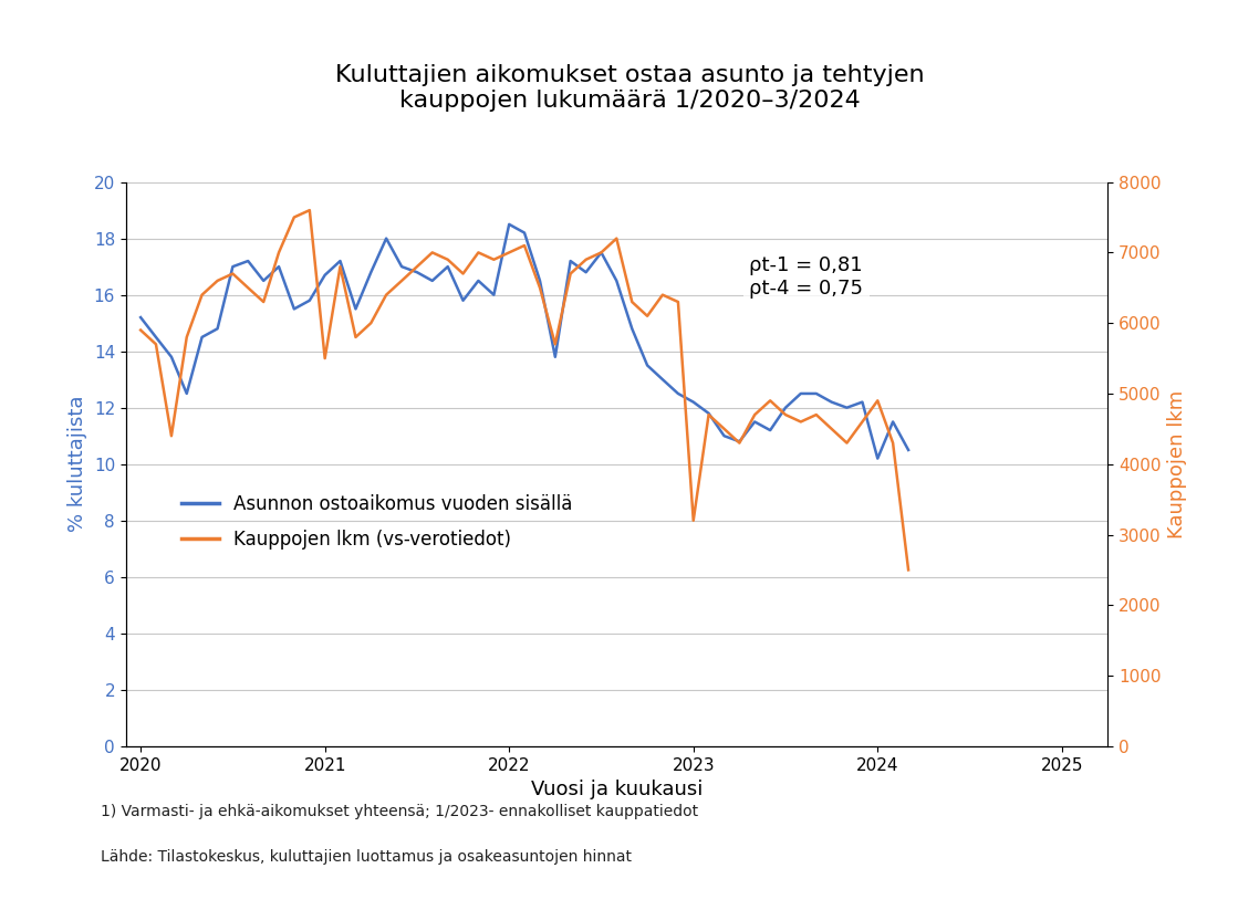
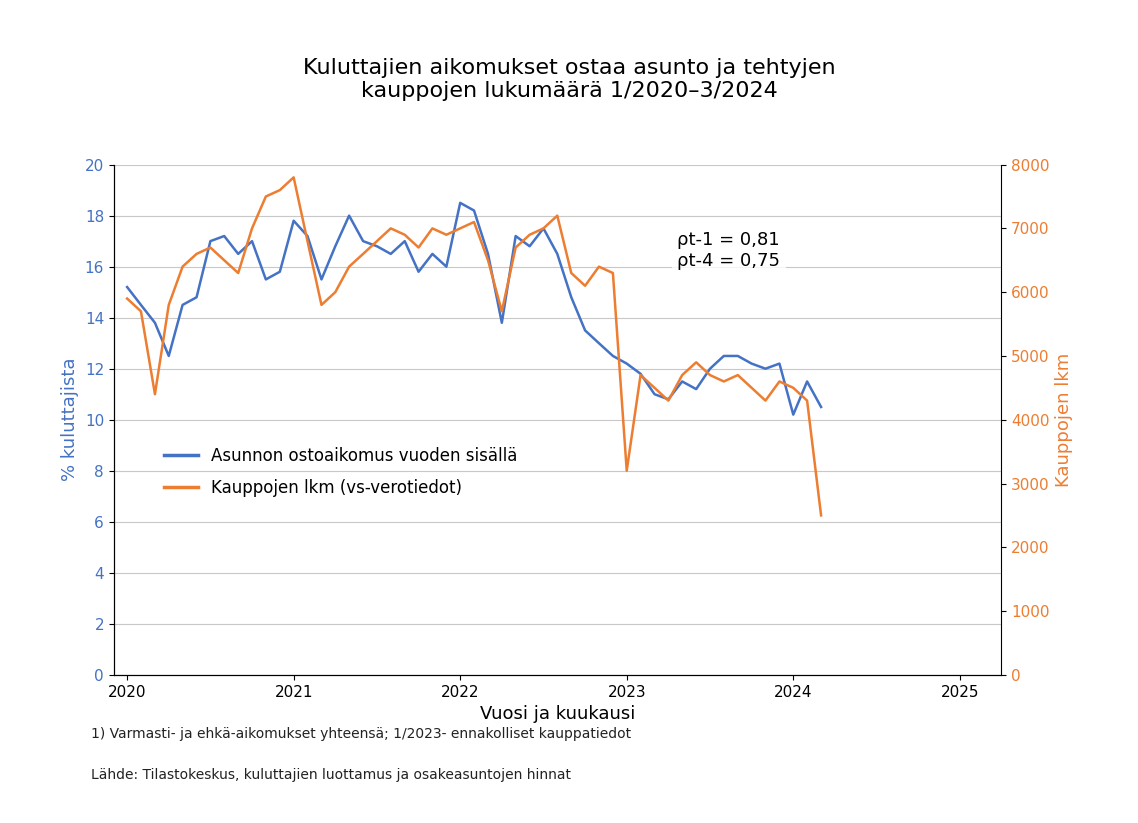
Asunnon ostoaikomus vuoden sisällä/2021: 16.7 -> 17.8
Kauppojen lkm (vs-verotiedot)/2021: 5500 -> 7800
Kauppojen lkm (vs-verotiedot)/2024: 4900 -> 4500
